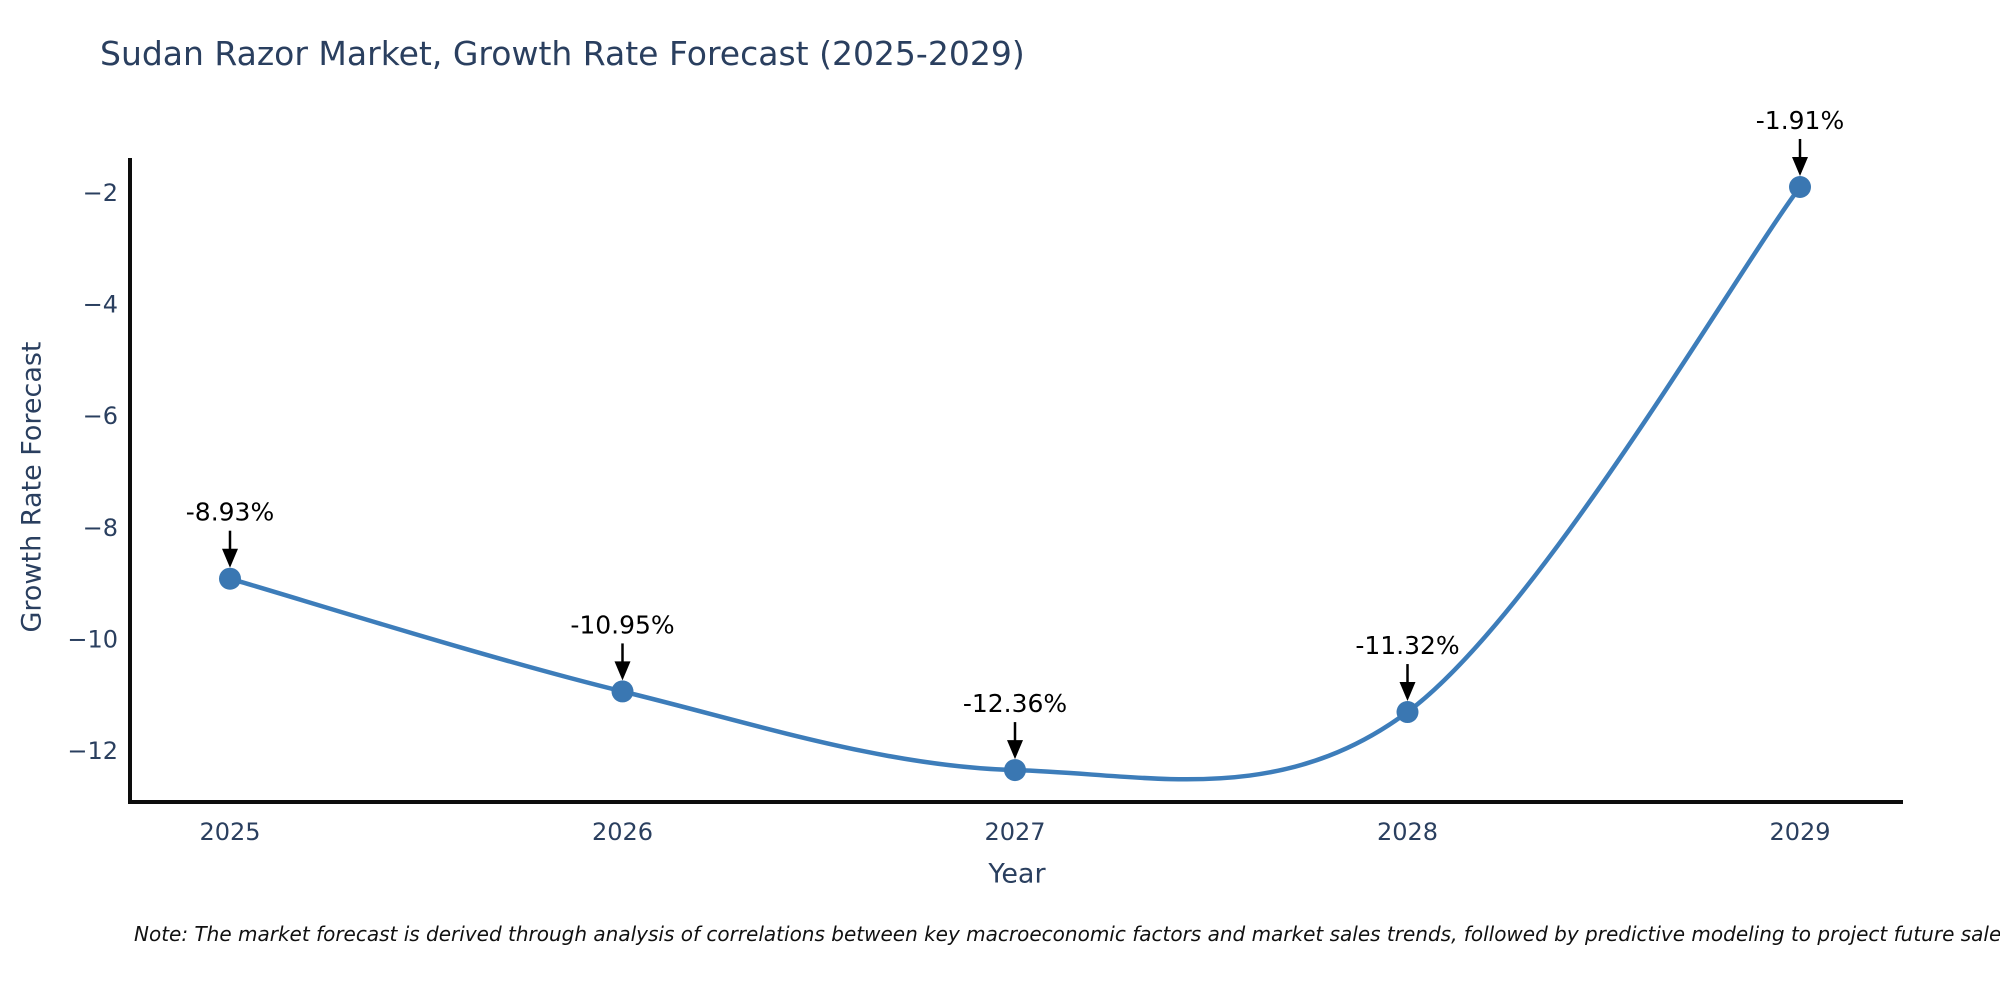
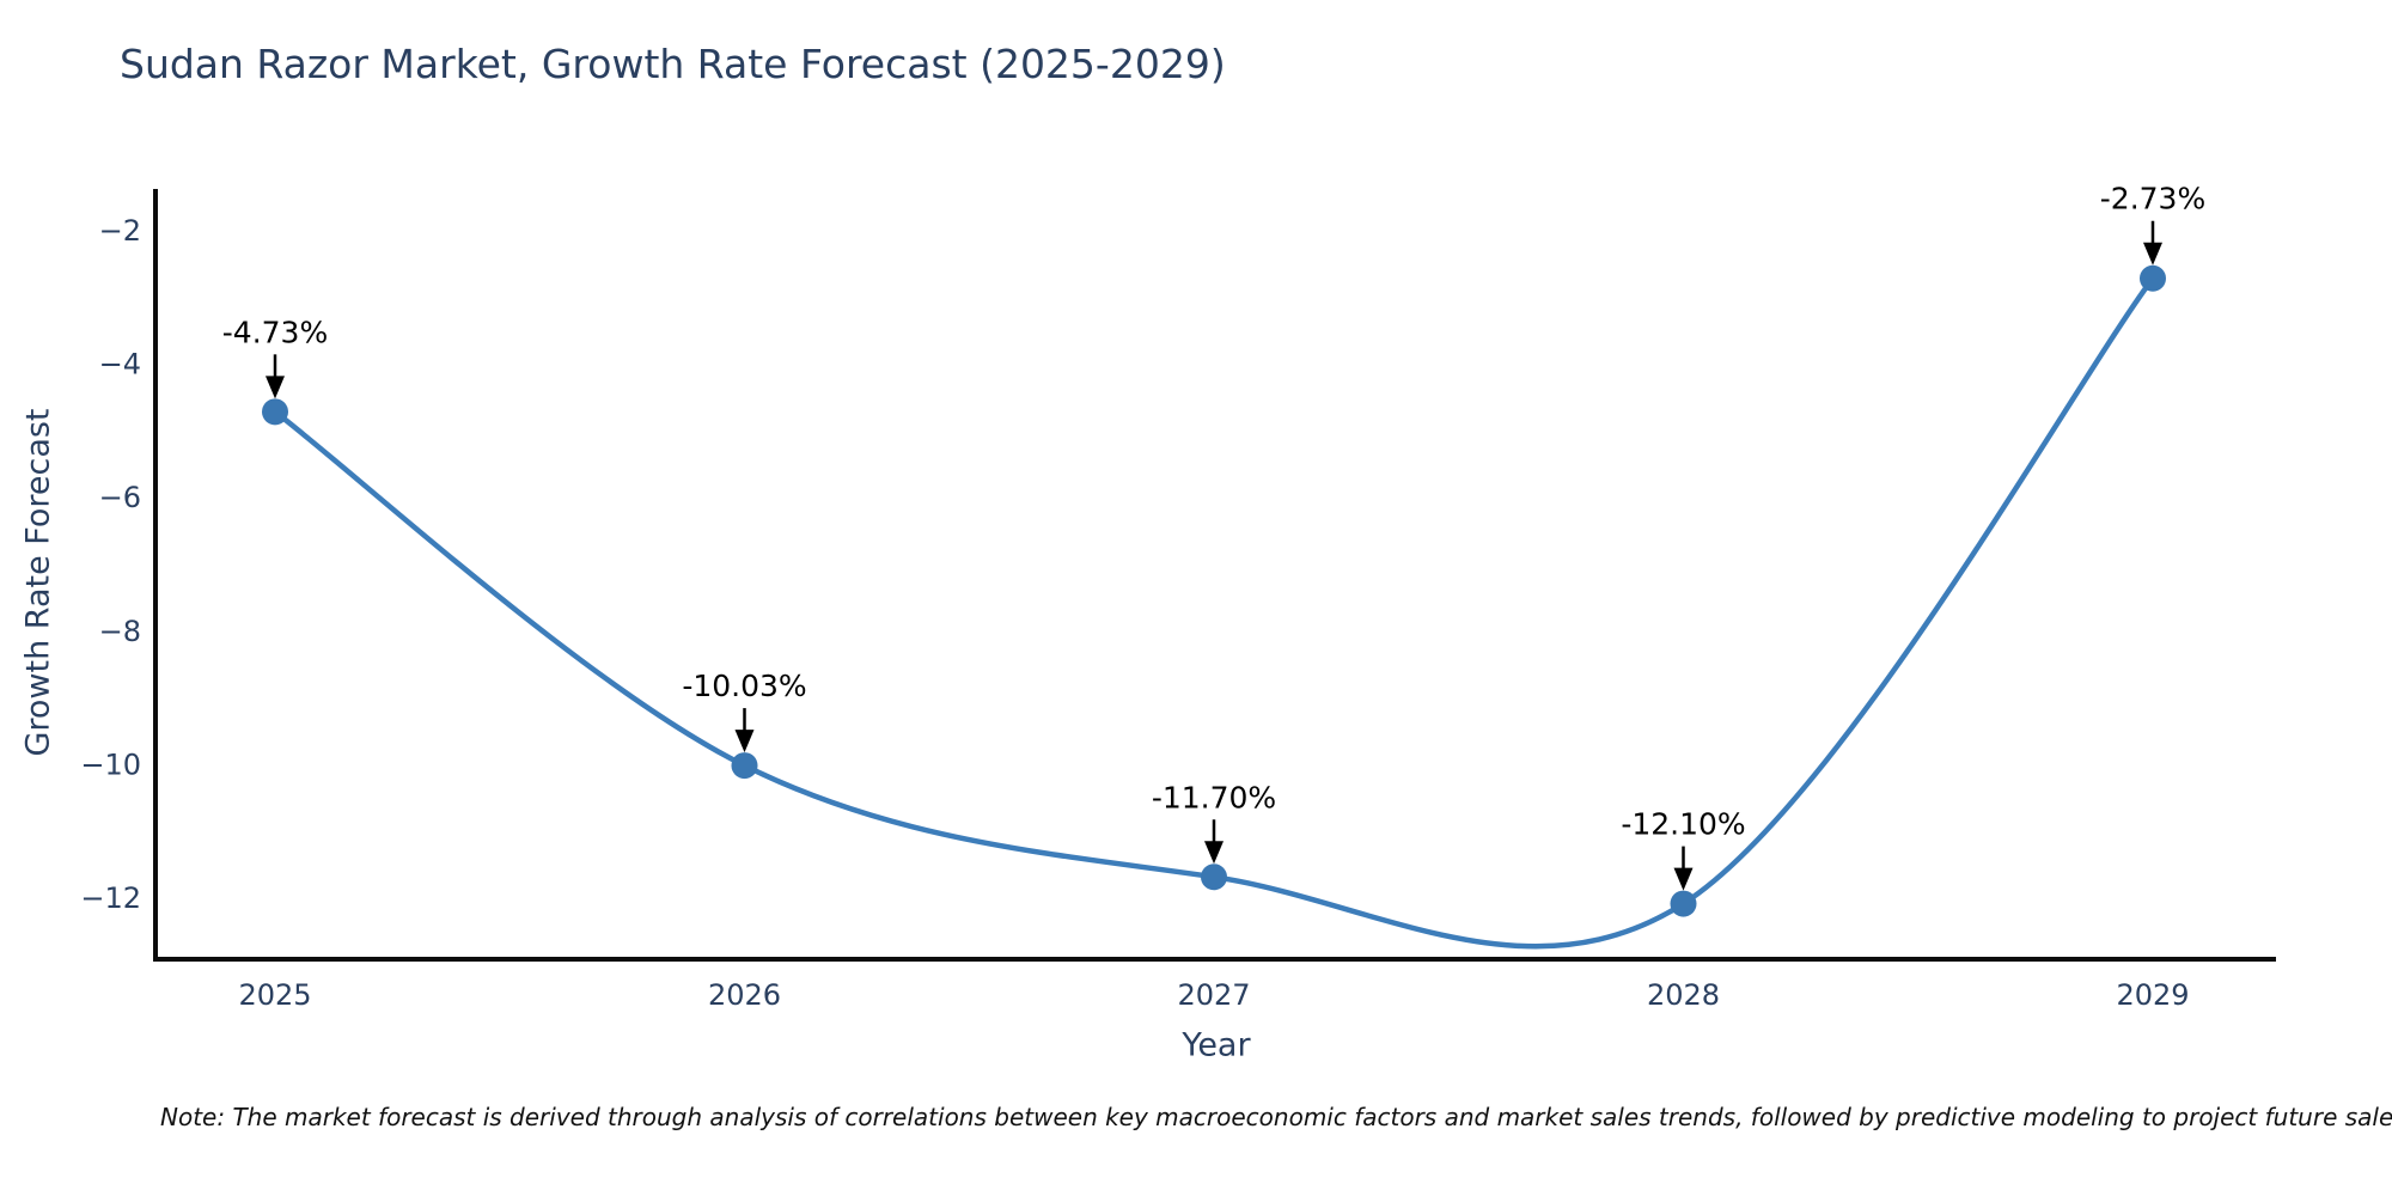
2025: -8.93% -> -4.73%
2026: -10.95% -> -10.03%
2027: -12.36% -> -11.70%
2028: -11.32% -> -12.10%
2029: -1.91% -> -2.73%
